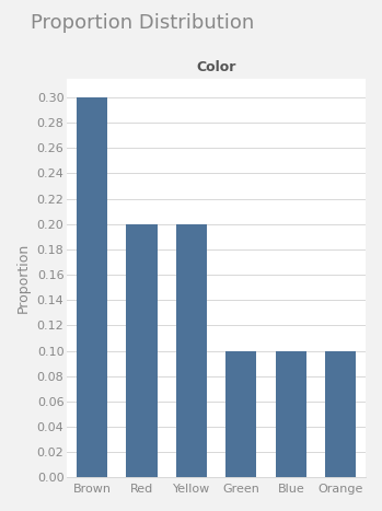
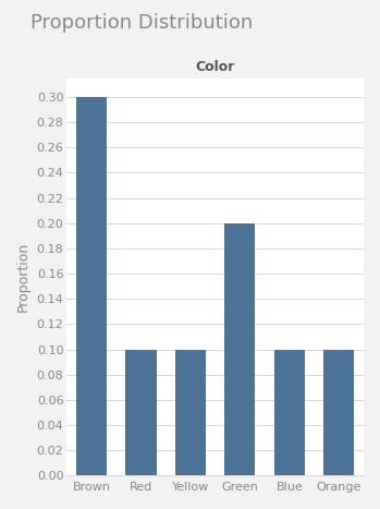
Red: 0.2 -> 0.1
Yellow: 0.2 -> 0.1
Green: 0.1 -> 0.2
